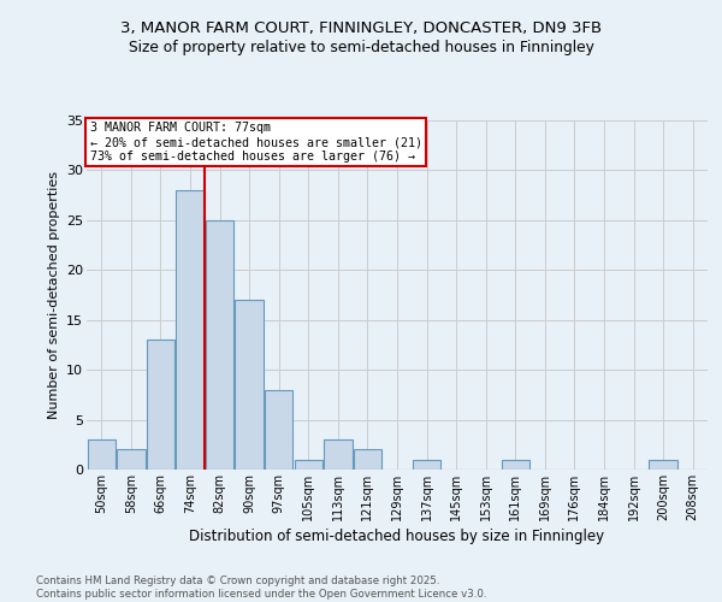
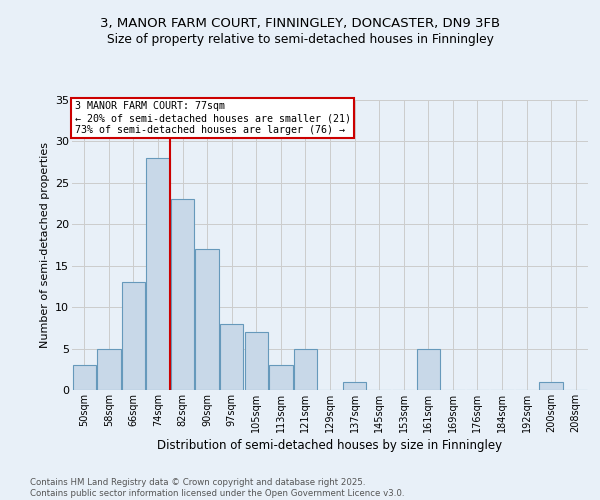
58sqm: 2 -> 5
82sqm: 25 -> 23
105sqm: 1 -> 7
121sqm: 2 -> 5
161sqm: 1 -> 5
